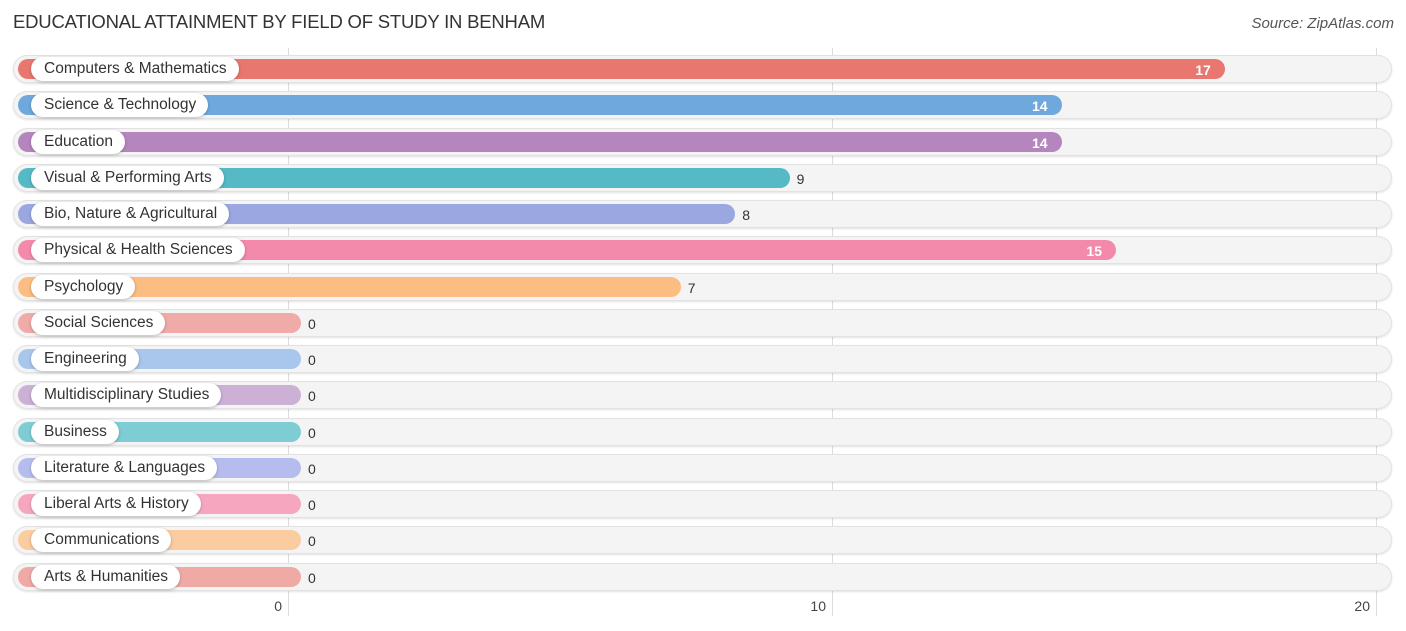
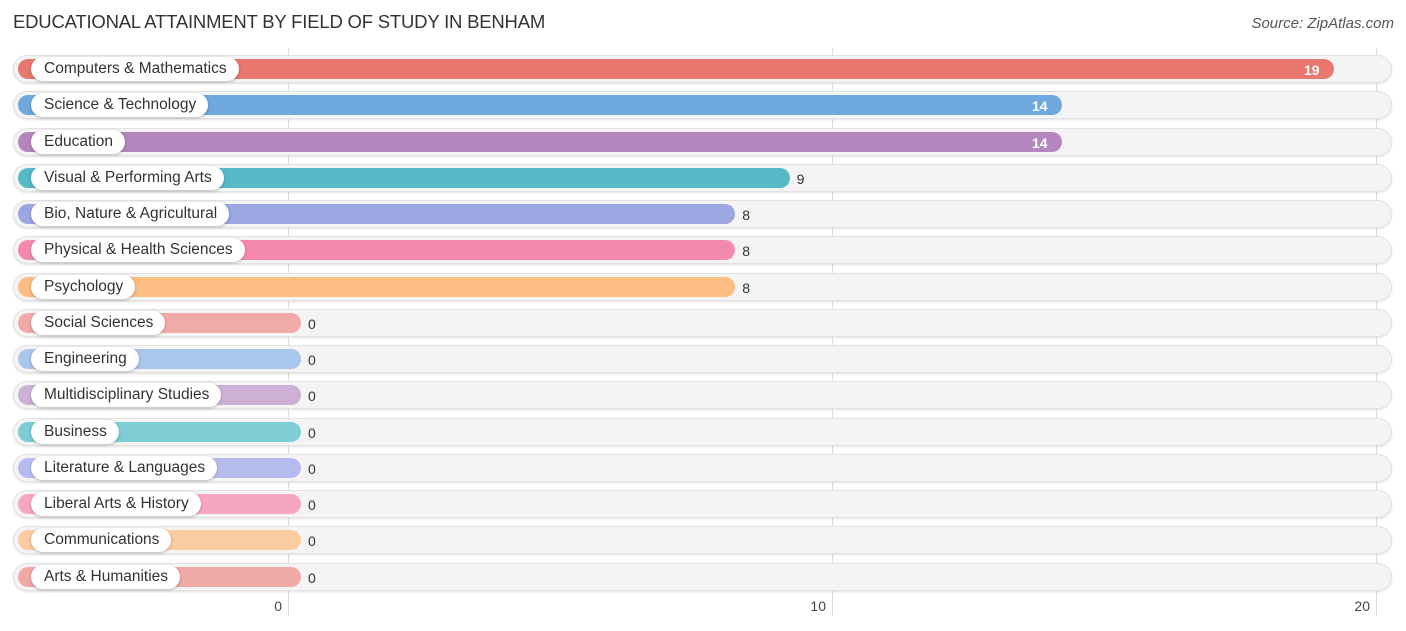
Computers & Mathematics: 17 -> 19
Physical & Health Sciences: 15 -> 8
Psychology: 7 -> 8
